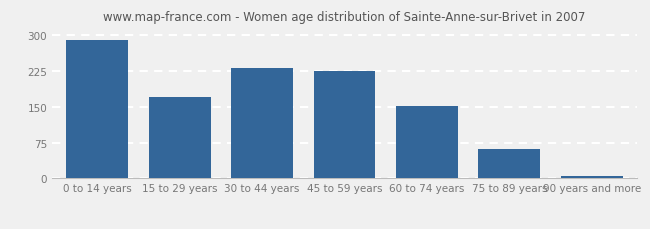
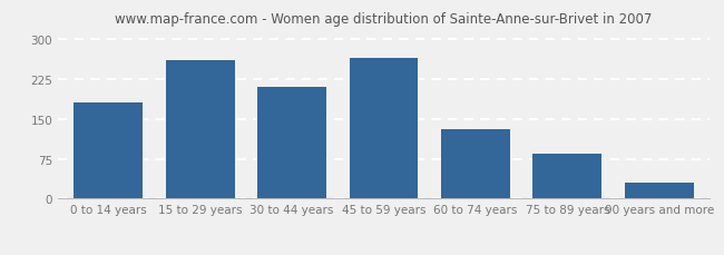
0 to 14 years: 290 -> 180
15 to 29 years: 170 -> 260
30 to 44 years: 232 -> 210
45 to 59 years: 225 -> 265
60 to 74 years: 152 -> 130
75 to 89 years: 62 -> 85
90 years and more: 5 -> 30
